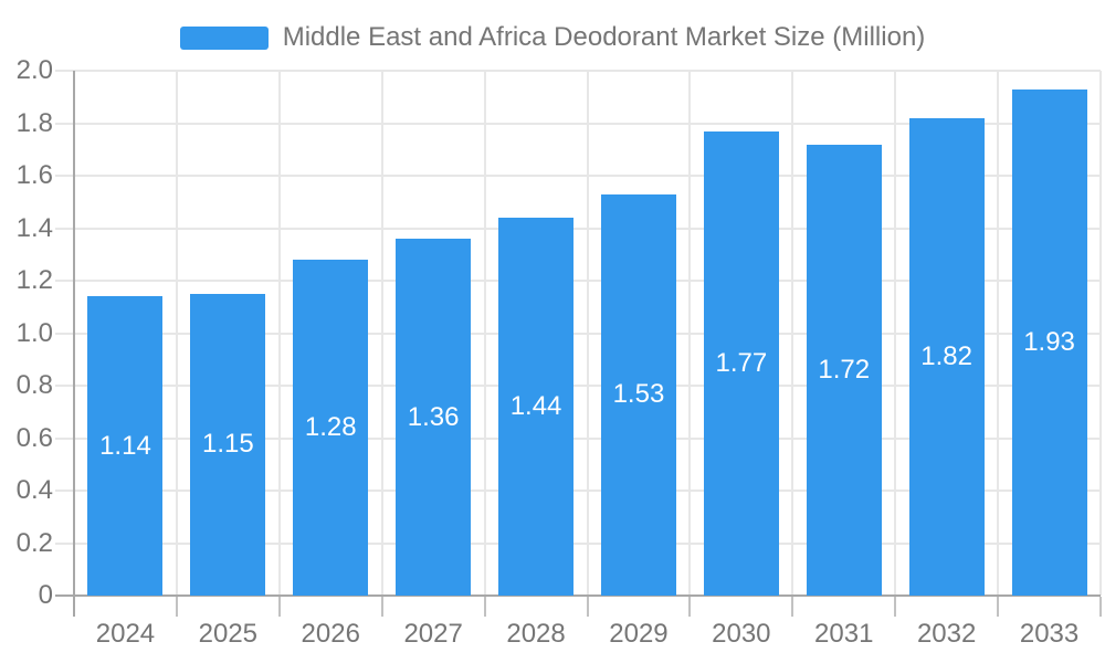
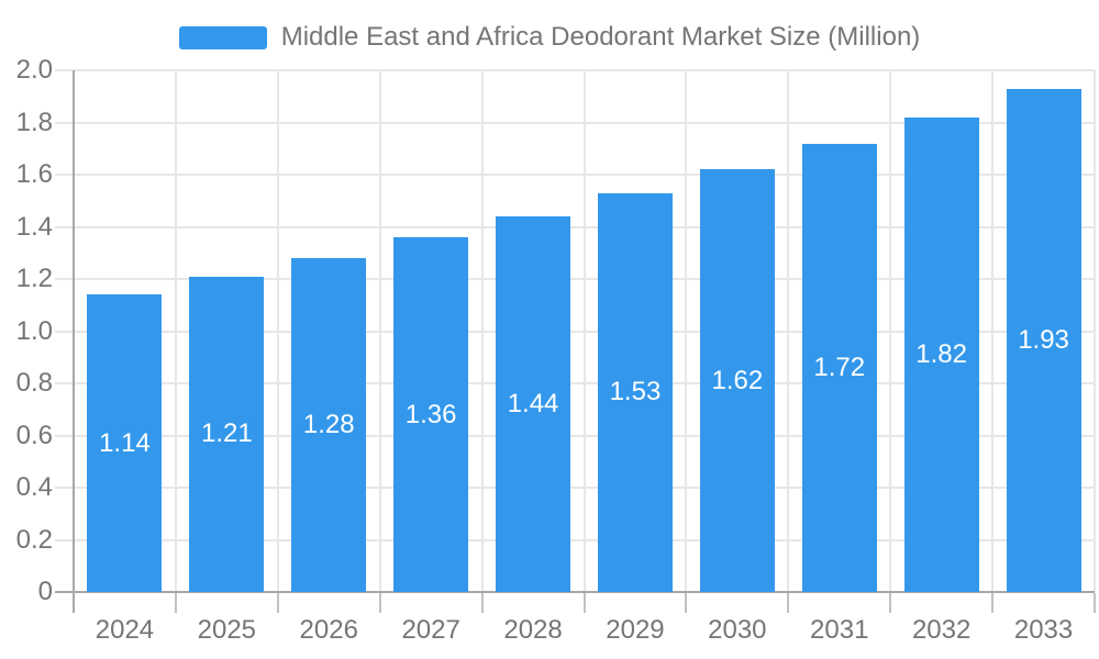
2025: 1.15 -> 1.21
2030: 1.77 -> 1.62
